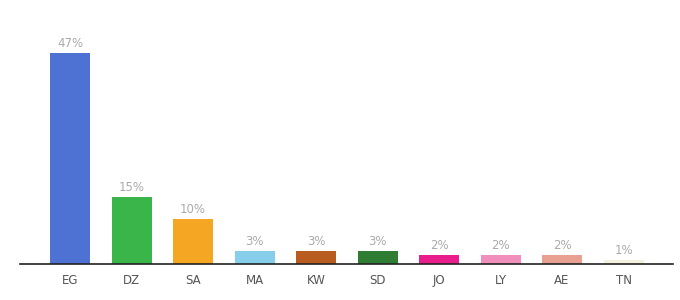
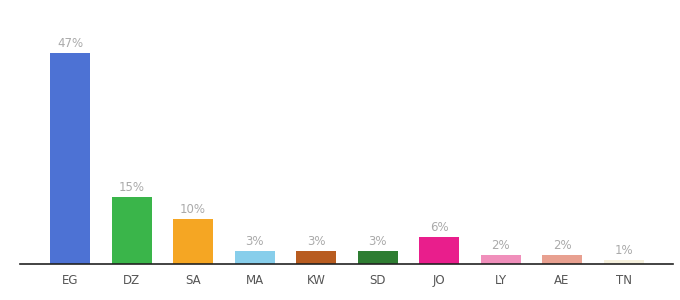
JO: 2% -> 6%
